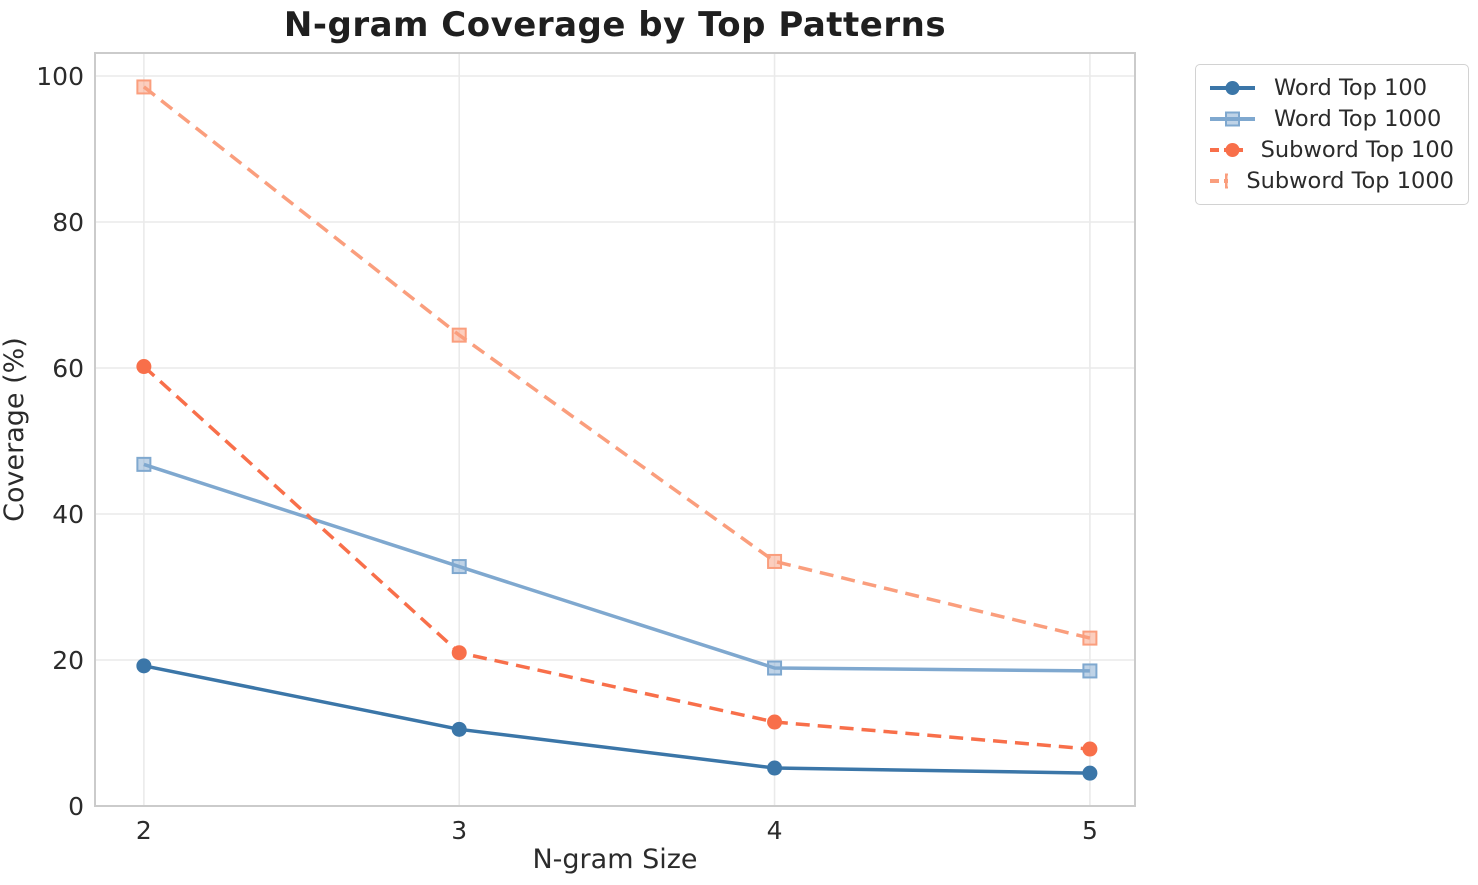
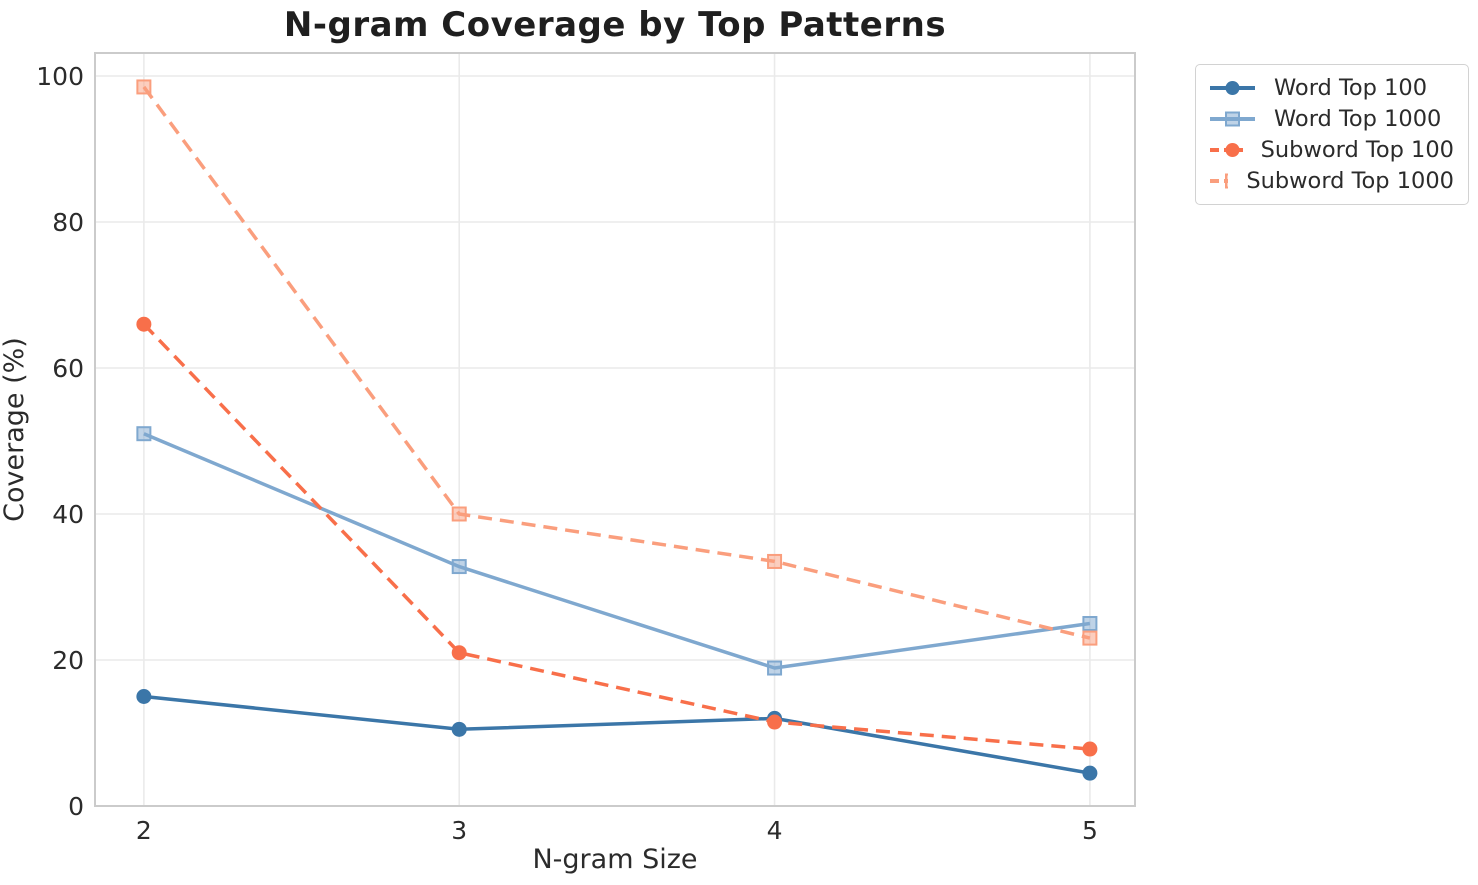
Word Top 100/2: 19 -> 15
Word Top 1000/2: 47 -> 51
Subword Top 100/2: 60 -> 66
Subword Top 1000/3: 64 -> 40
Word Top 100/4: 5 -> 12
Word Top 1000/5: 18 -> 25
